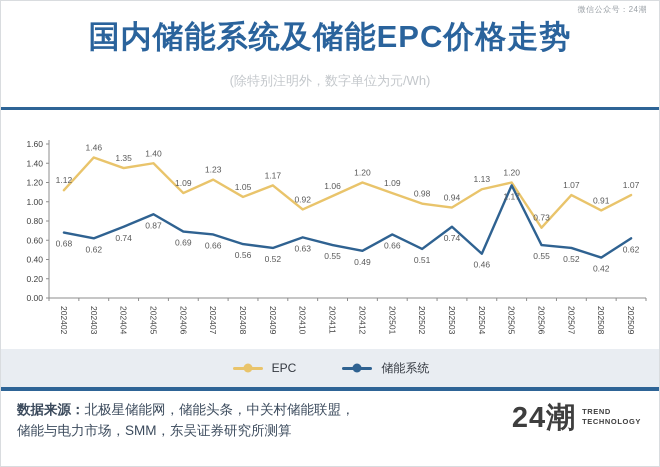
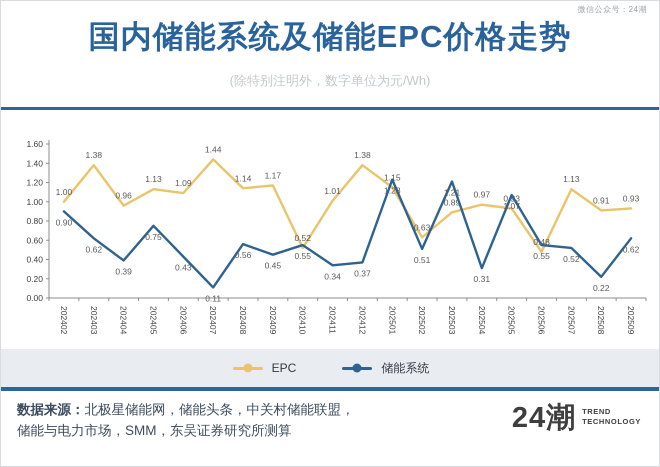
EPC/202402: 1.12 -> 1.00
储能系统/202402: 0.68 -> 0.90
EPC/202403: 1.46 -> 1.38
EPC/202404: 1.35 -> 0.96
储能系统/202404: 0.74 -> 0.39
EPC/202405: 1.40 -> 1.13
储能系统/202405: 0.87 -> 0.75
储能系统/202406: 0.69 -> 0.43
EPC/202407: 1.23 -> 1.44
储能系统/202407: 0.66 -> 0.11
EPC/202408: 1.05 -> 1.14
储能系统/202409: 0.52 -> 0.45
EPC/202410: 0.92 -> 0.52
储能系统/202410: 0.63 -> 0.55
EPC/202411: 1.06 -> 1.01
储能系统/202411: 0.55 -> 0.34
EPC/202412: 1.20 -> 1.38
储能系统/202412: 0.49 -> 0.37
EPC/202501: 1.09 -> 1.15
储能系统/202501: 0.66 -> 1.23
EPC/202502: 0.98 -> 0.63
EPC/202503: 0.94 -> 0.89
储能系统/202503: 0.74 -> 1.21
EPC/202504: 1.13 -> 0.97
储能系统/202504: 0.46 -> 0.31
EPC/202505: 1.20 -> 0.93
储能系统/202505: 1.17 -> 1.07
EPC/202506: 0.73 -> 0.48
EPC/202507: 1.07 -> 1.13
储能系统/202508: 0.42 -> 0.22
EPC/202509: 1.07 -> 0.93
